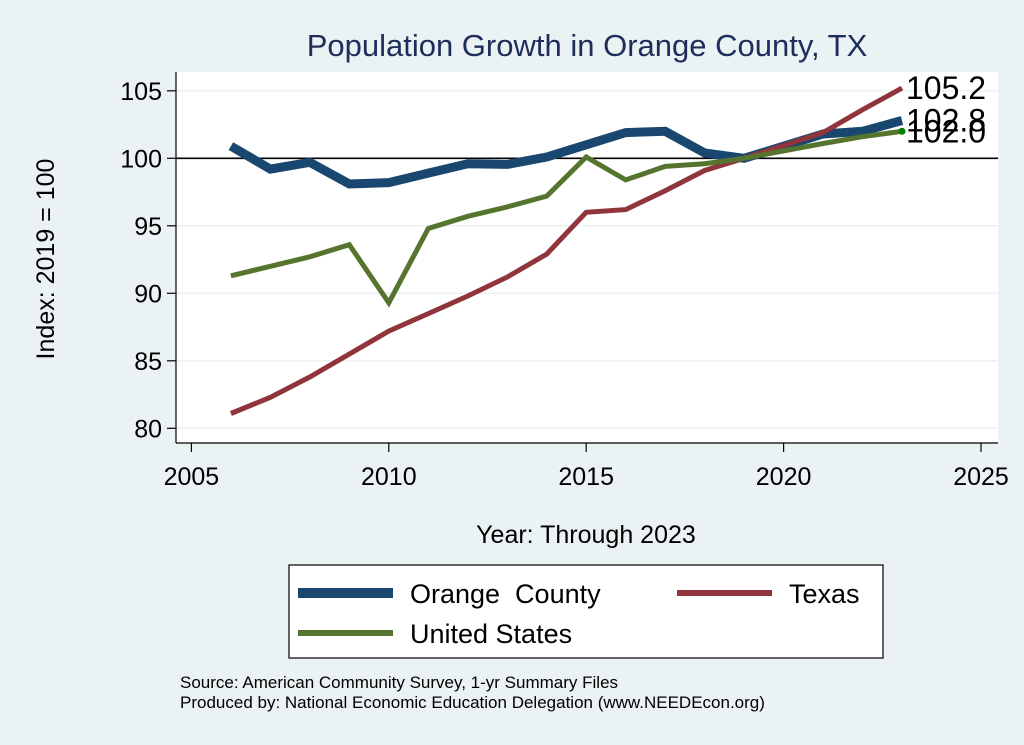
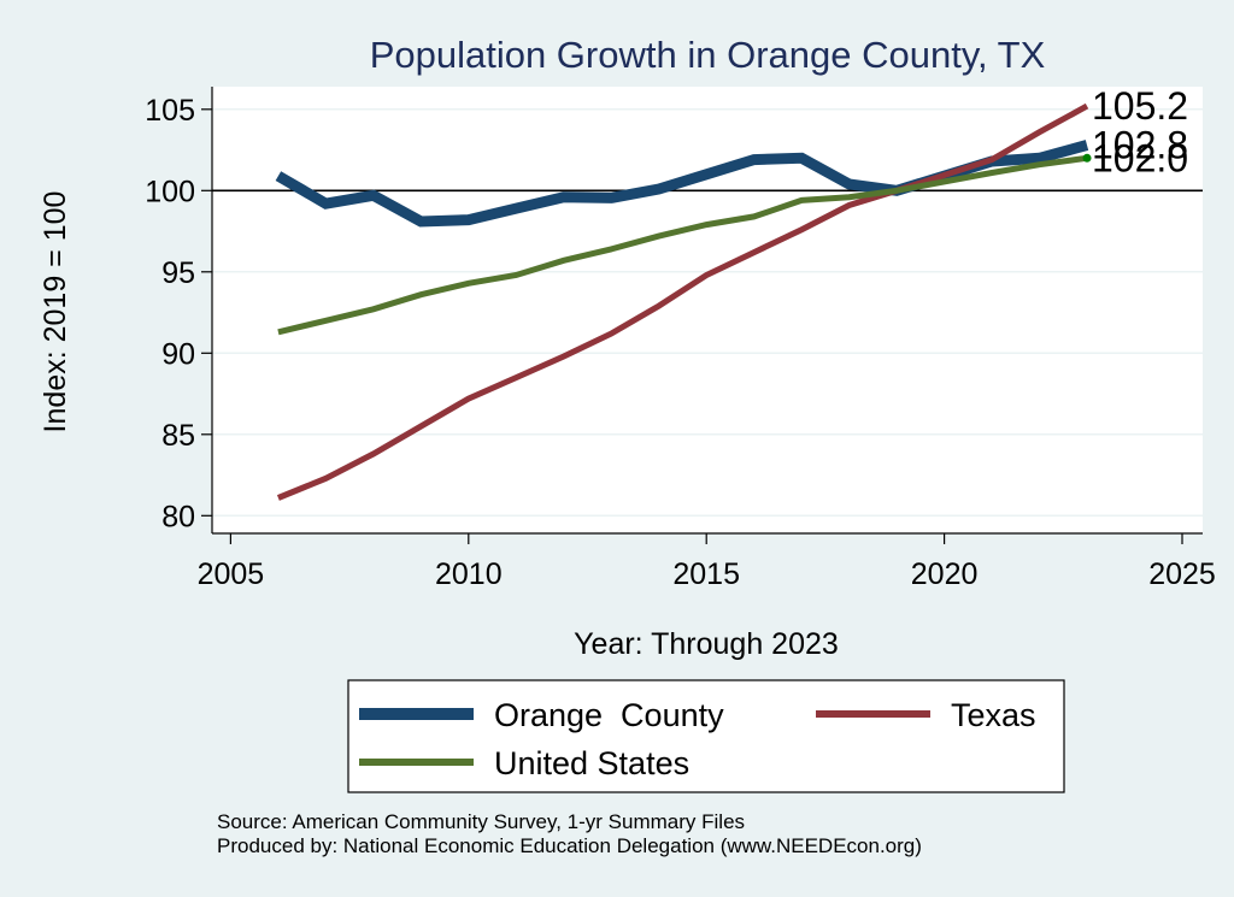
United States/2010: 89.3 -> 94.3
Texas/2015: 96.0 -> 94.8
United States/2015: 100.1 -> 97.9
